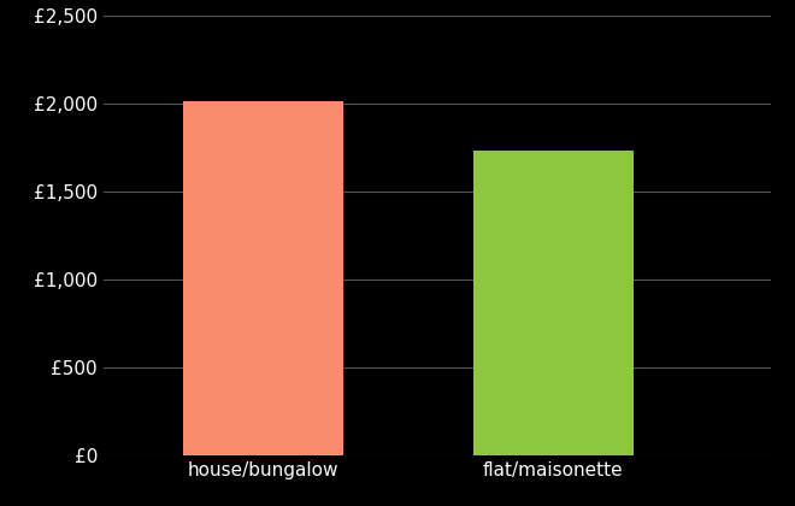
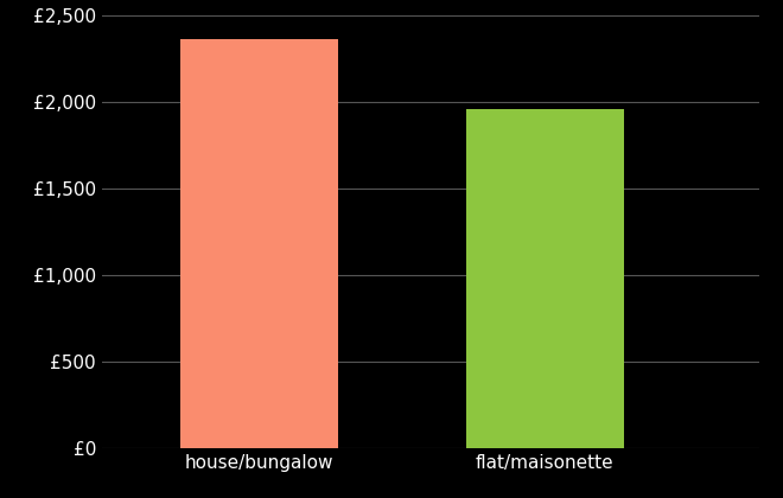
house/bungalow: £2,010 -> £2,360
flat/maisonette: £1,730 -> £1,960
